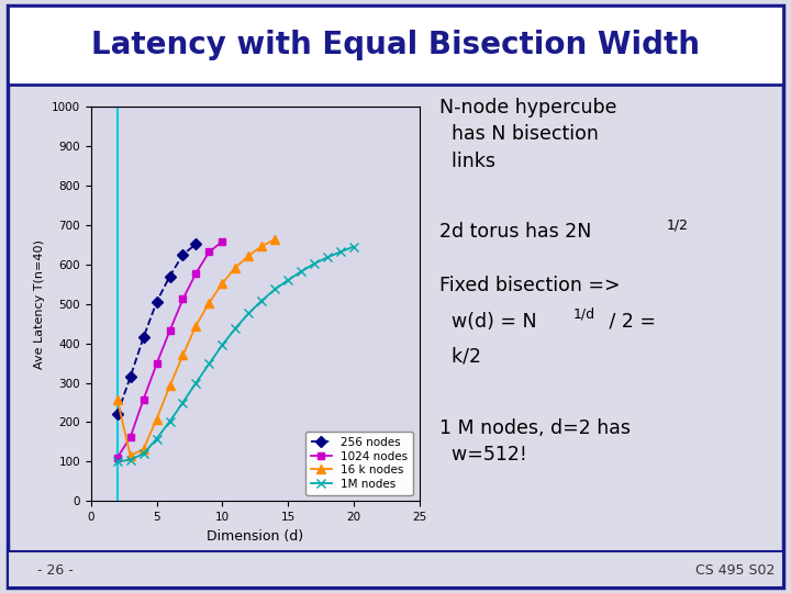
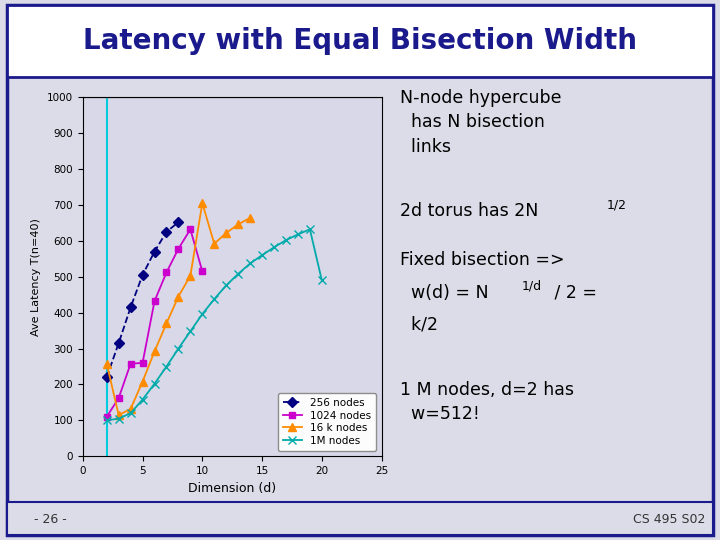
1024 nodes/5: 348 -> 260
1024 nodes/10: 658 -> 515
16 k nodes/10: 552 -> 705
1M nodes/20: 645 -> 490
